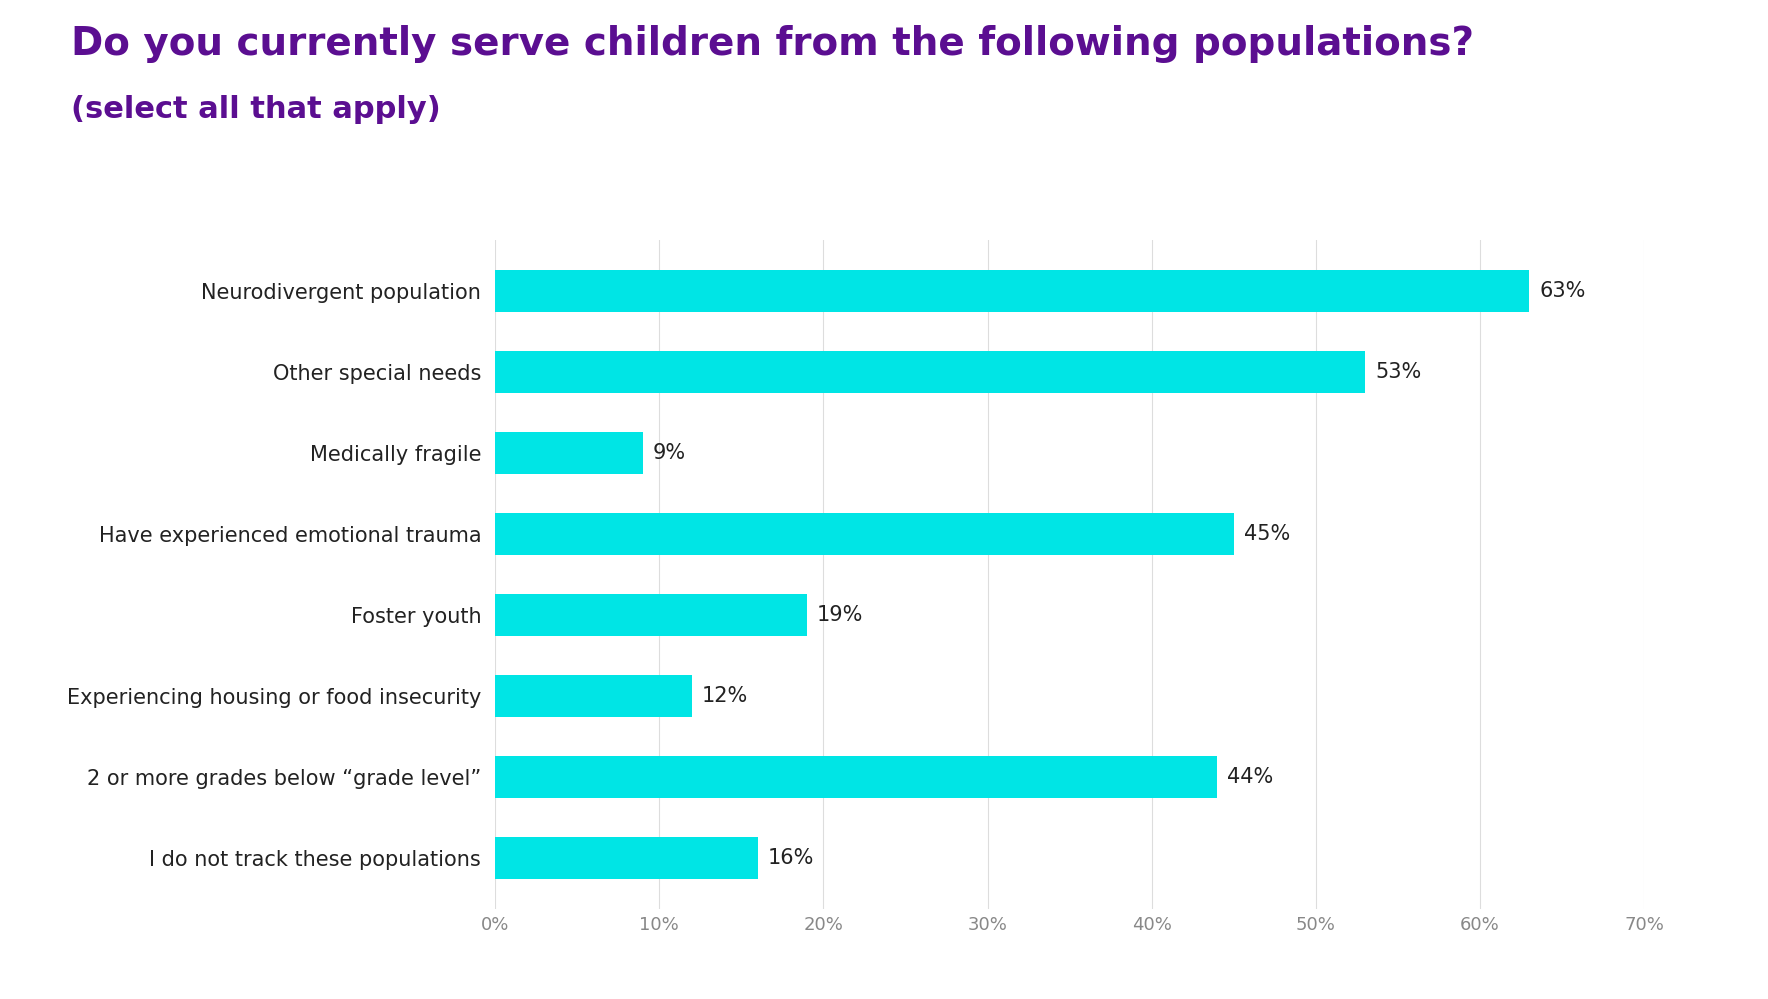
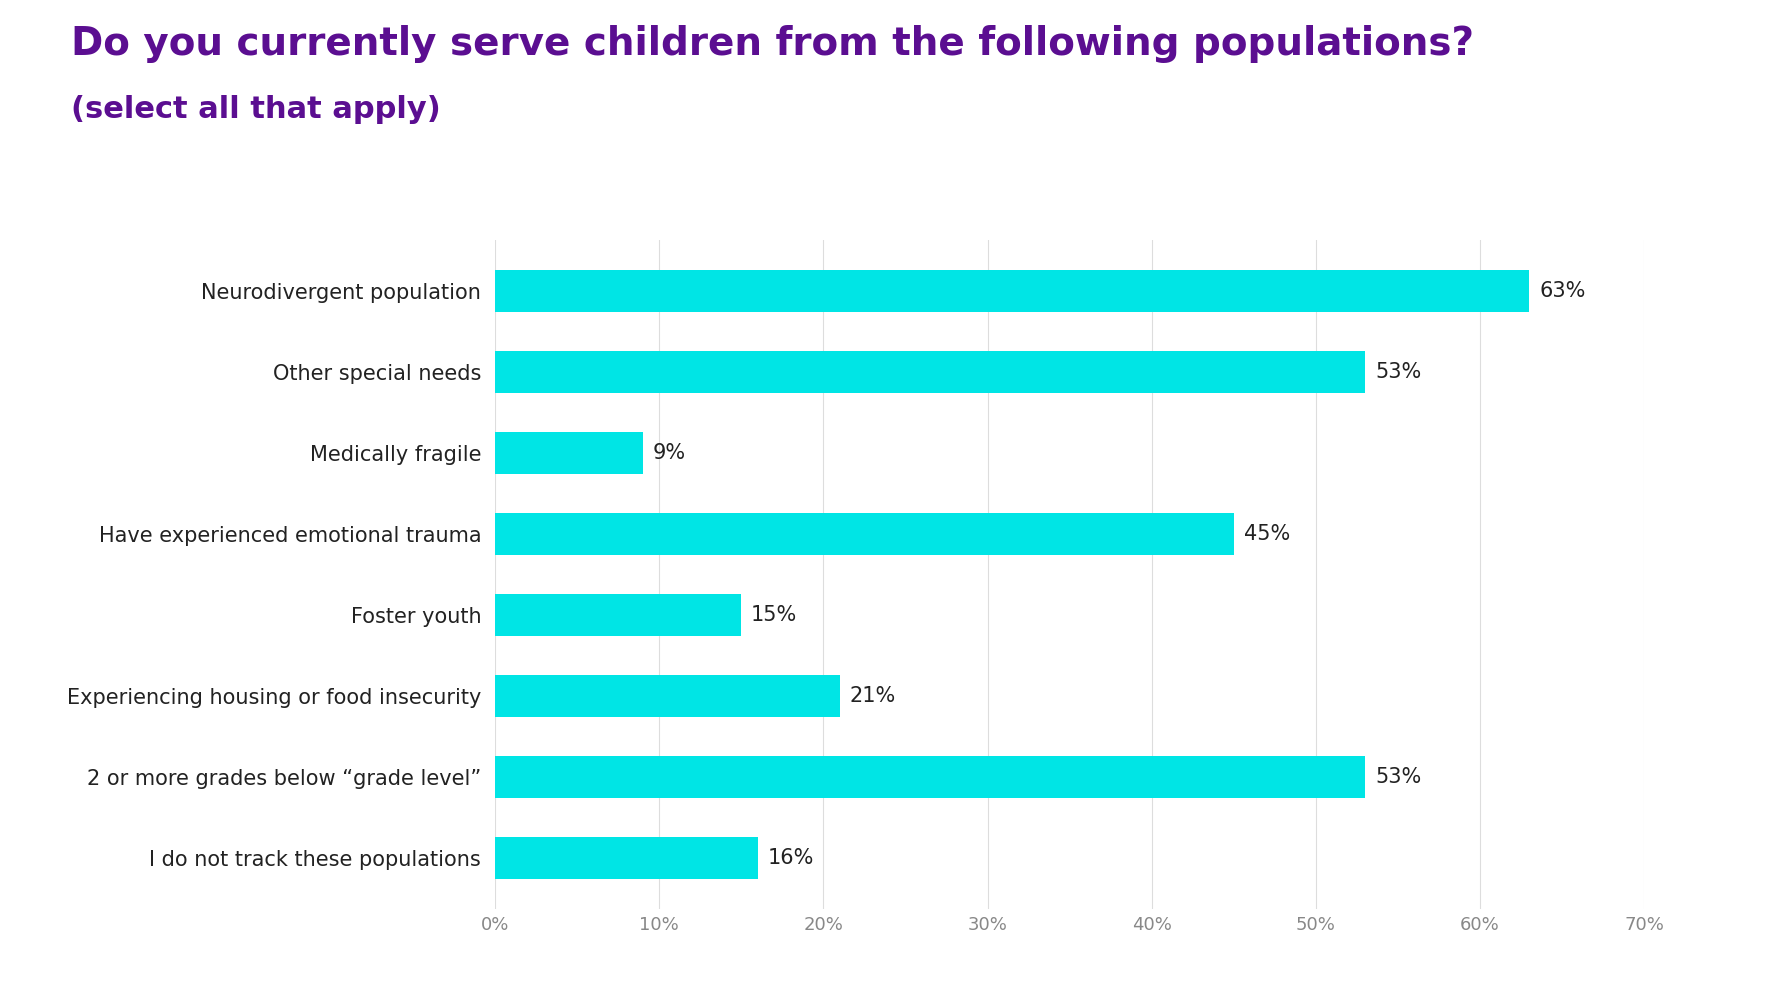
Foster youth: 19% -> 15%
Experiencing housing or food insecurity: 12% -> 21%
2 or more grades below “grade level”: 44% -> 53%
